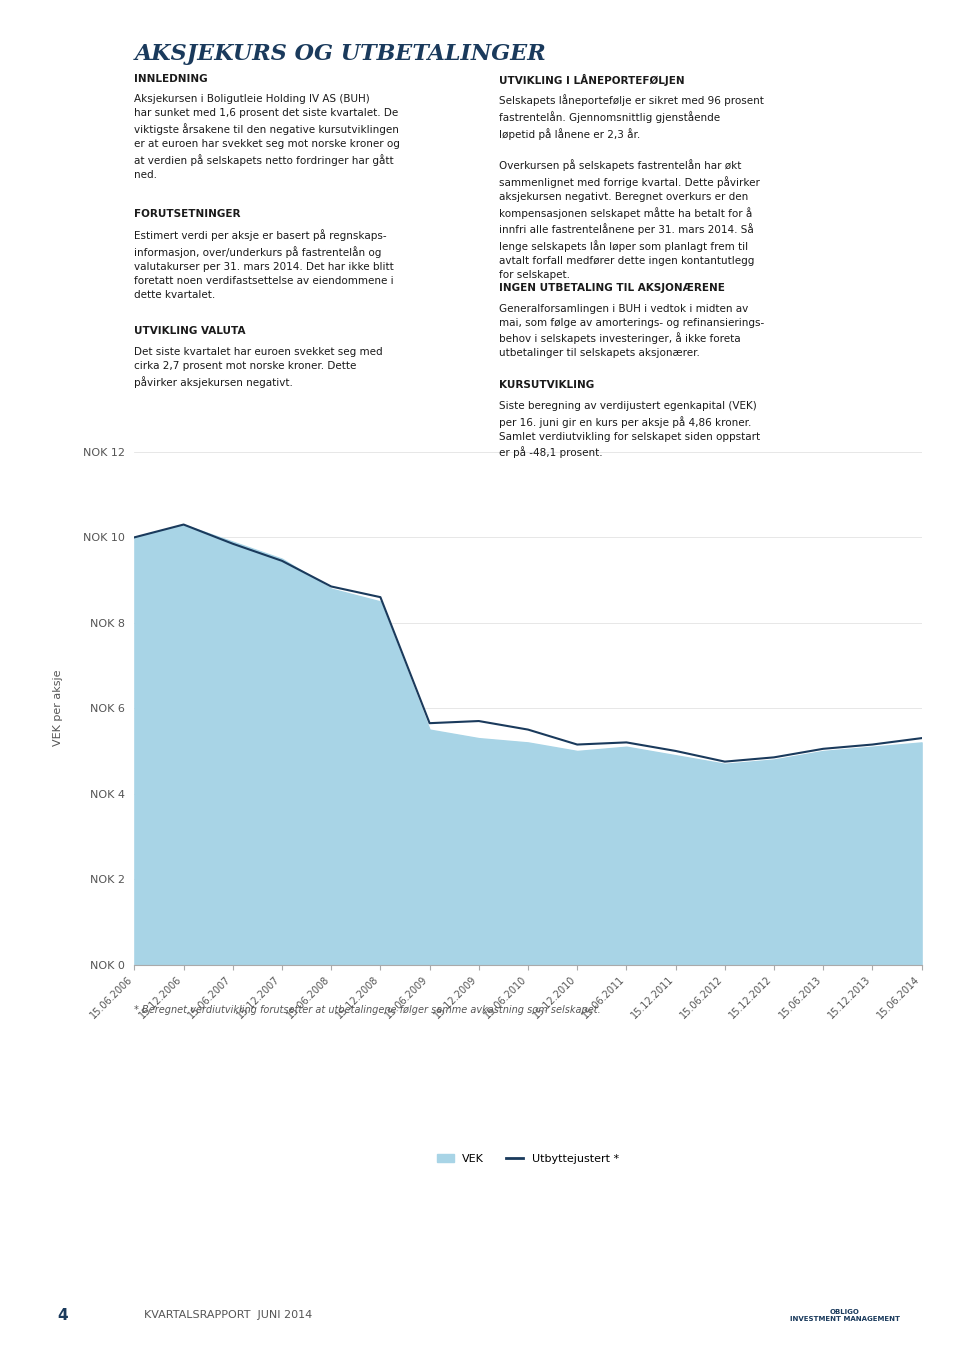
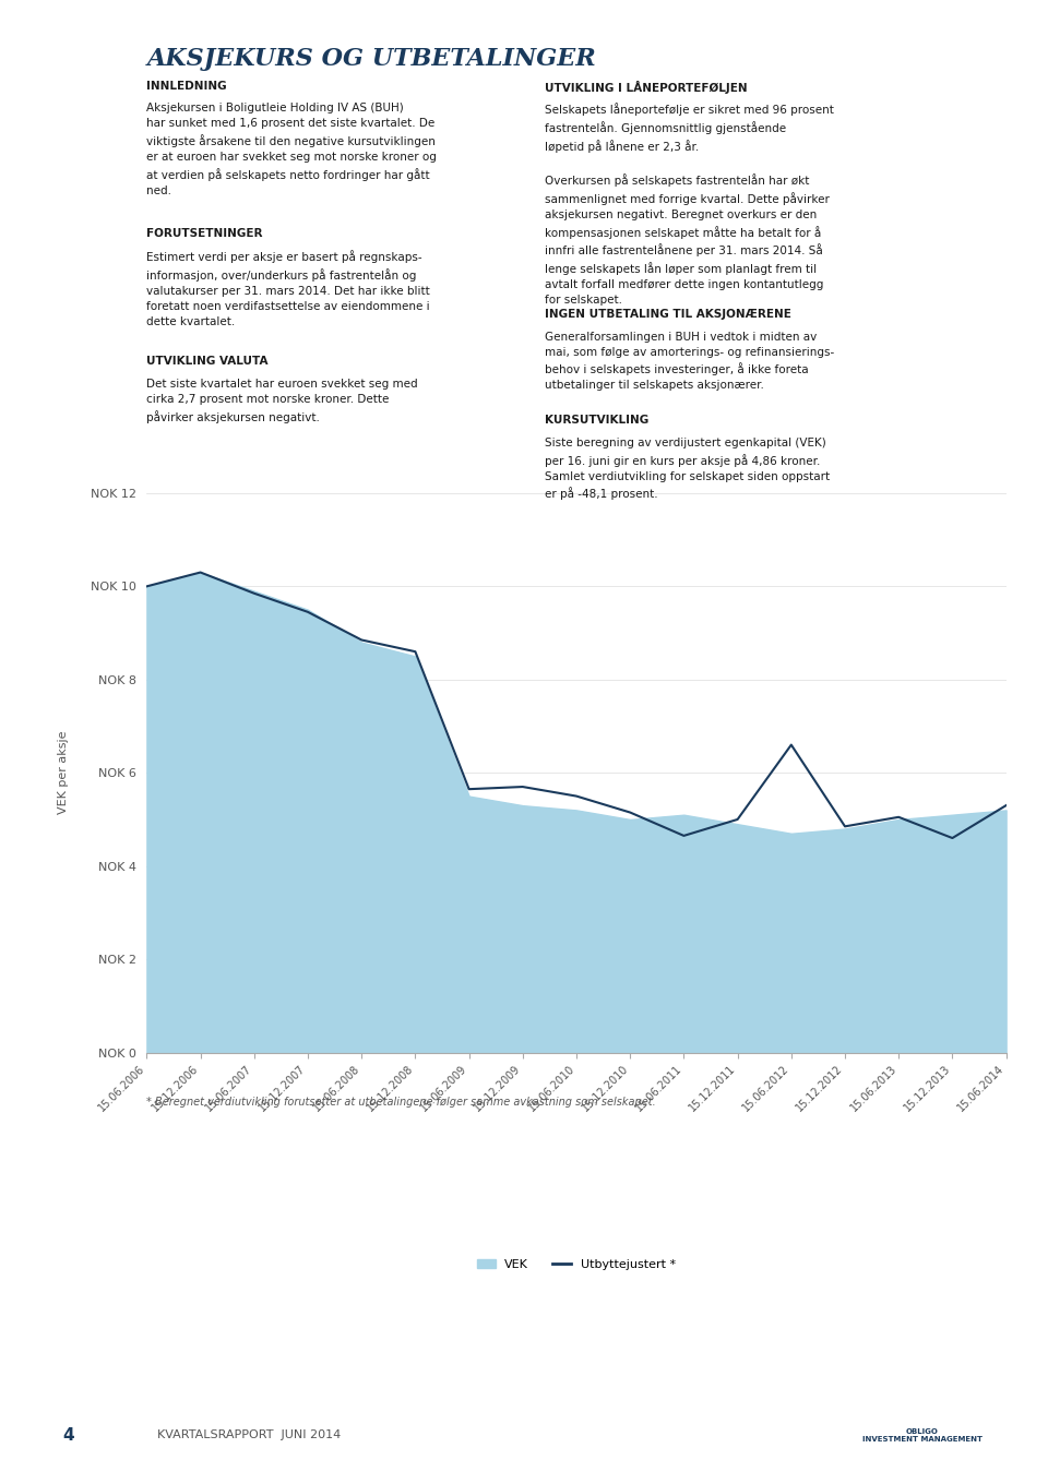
Utbyttejustert */15.06.2011: NOK 5.20 -> NOK 4.65
Utbyttejustert */15.06.2012: NOK 4.75 -> NOK 6.60
Utbyttejustert */15.12.2013: NOK 5.15 -> NOK 4.60
